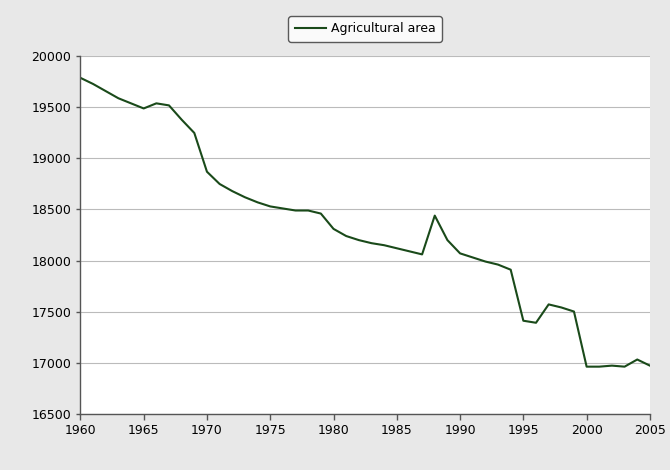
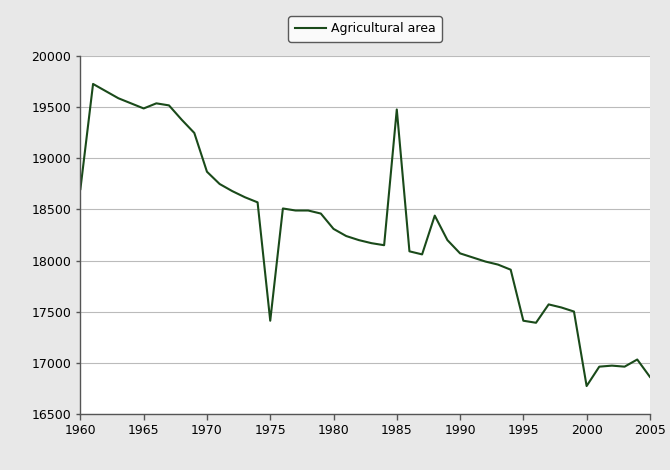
1960: 19790 -> 18700
1975: 18530 -> 17410
1985: 18120 -> 19480
2000: 16960 -> 16770
2005: 16970 -> 16860
